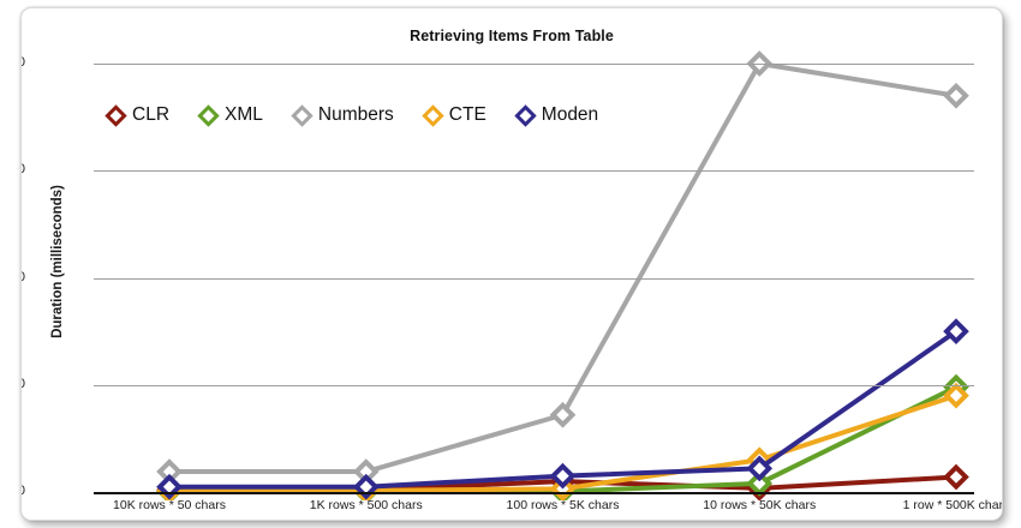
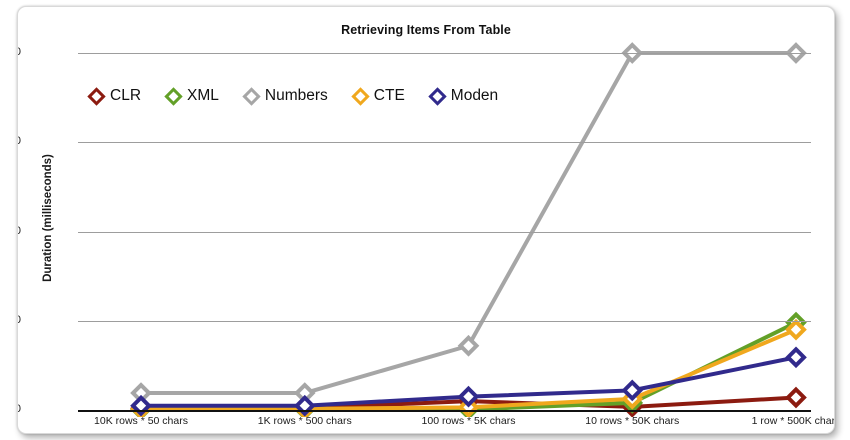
CTE/10 rows * 50K chars: 3000 -> 1000
Numbers/1 row * 500K chars: 37000 -> 40000
Moden/1 row * 500K chars: 15000 -> 6000
